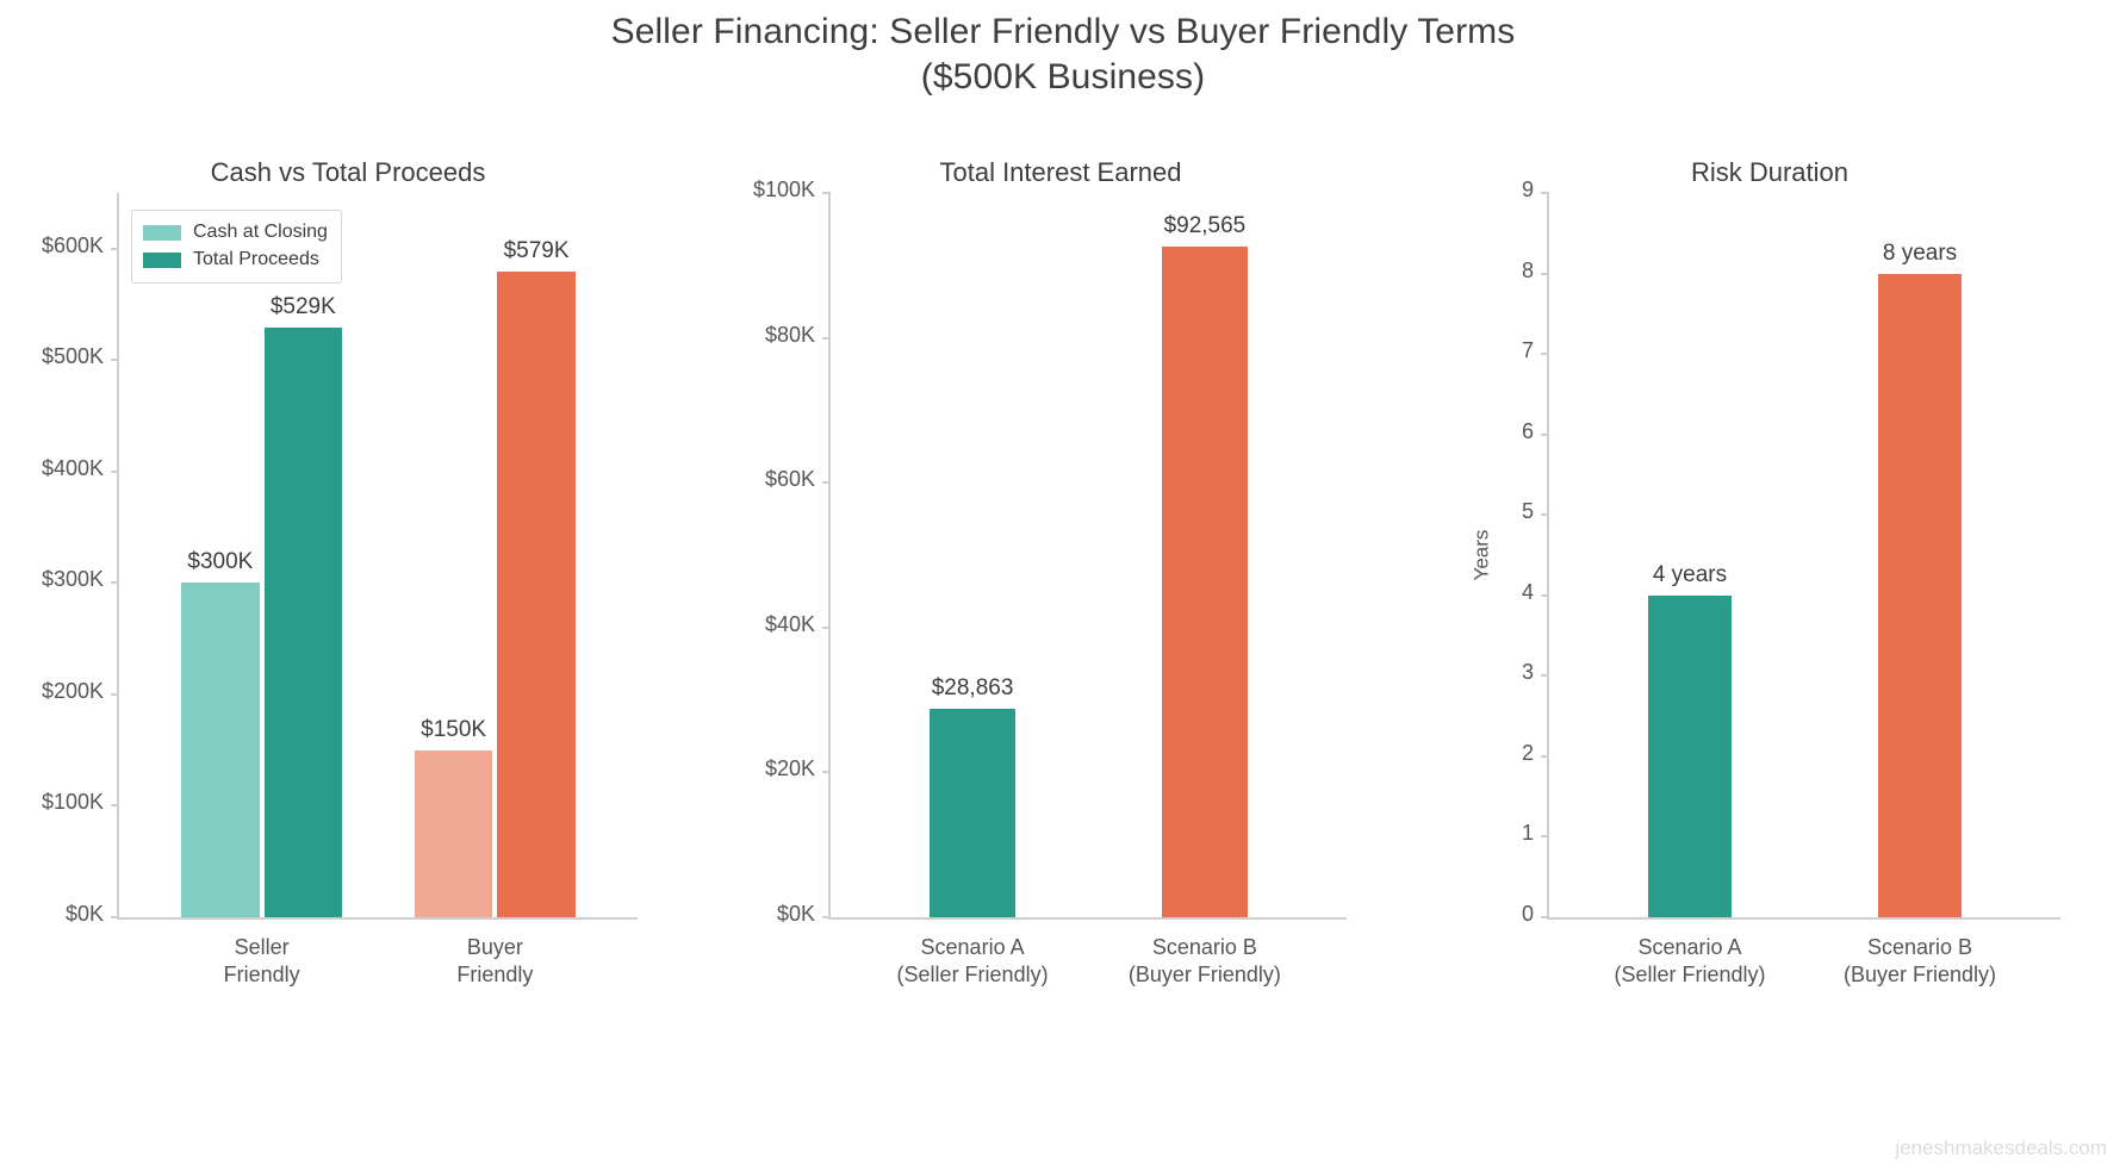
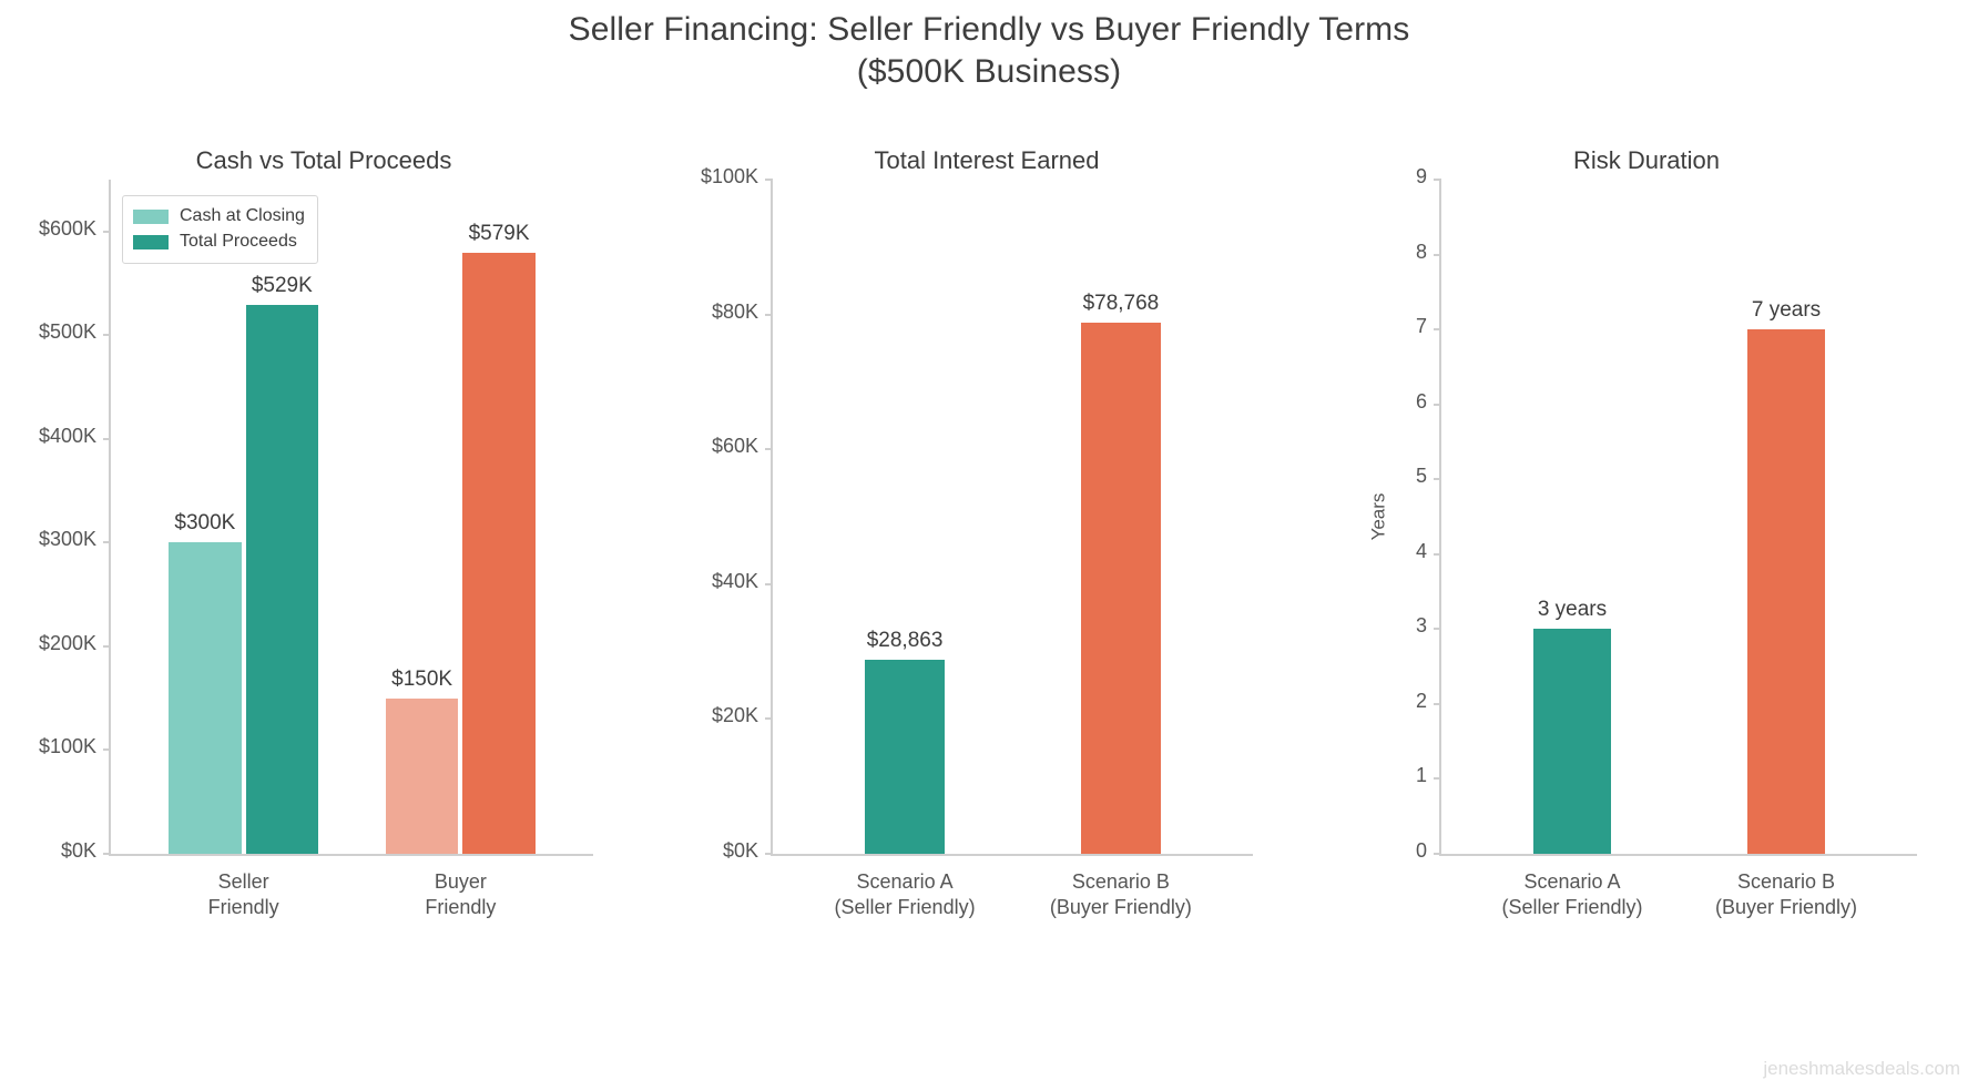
Total Interest Earned/Scenario B (Buyer Friendly): $92,565 -> $78,768
Risk Duration/Scenario A (Seller Friendly): 4 -> 3
Risk Duration/Scenario B (Buyer Friendly): 8 -> 7
